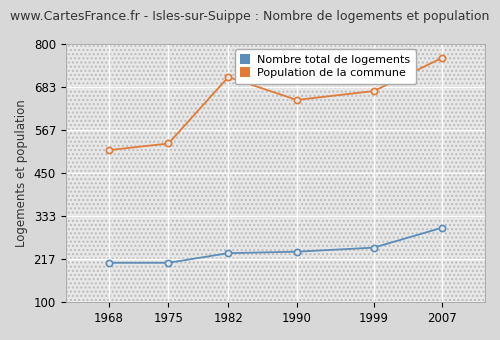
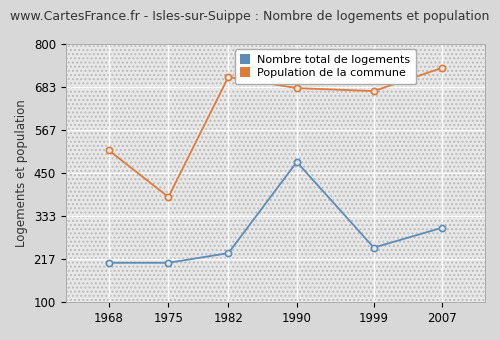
Population de la commune/1975: 530 -> 385
Nombre total de logements/1990: 237 -> 480
Population de la commune/1990: 648 -> 680
Population de la commune/2007: 762 -> 735
